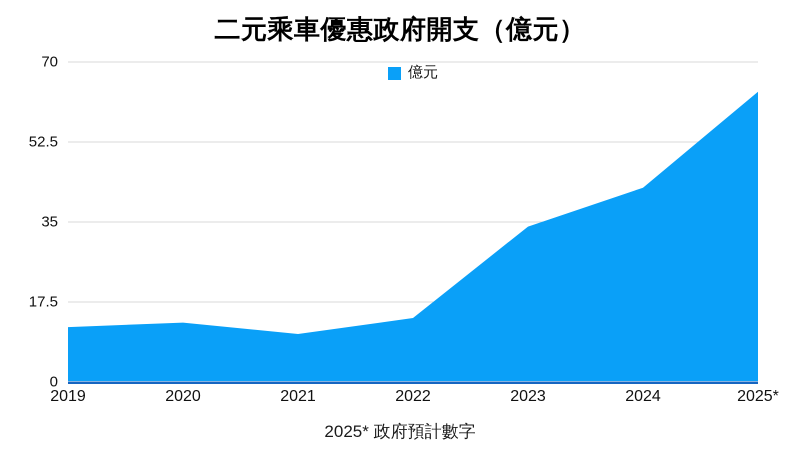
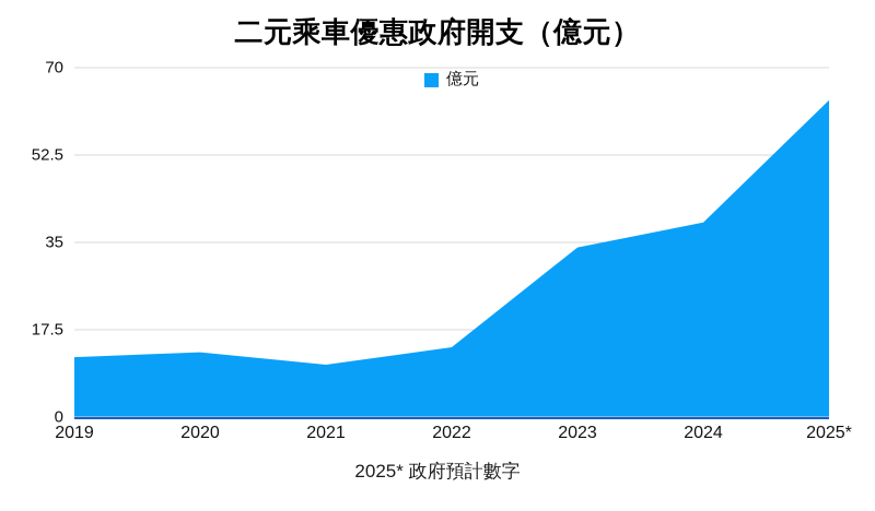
2024: 42 -> 39
